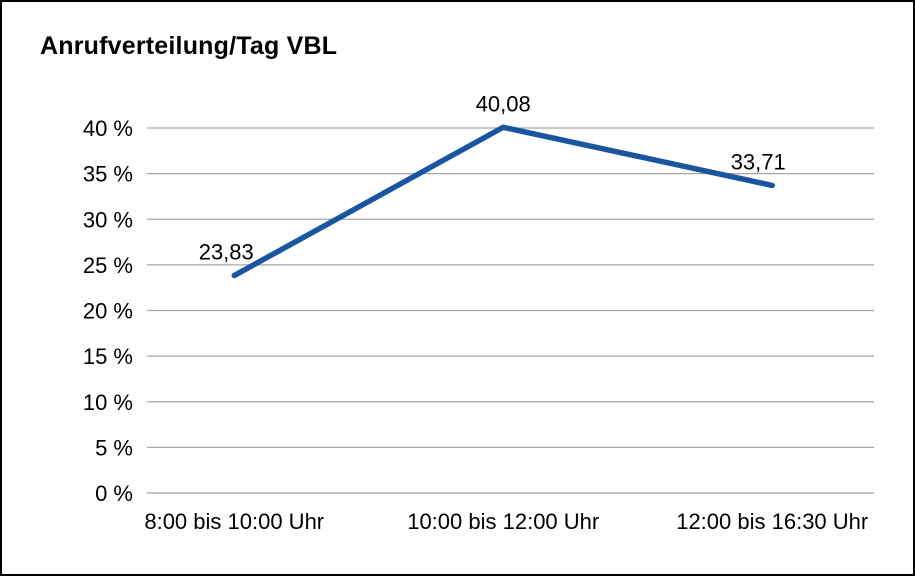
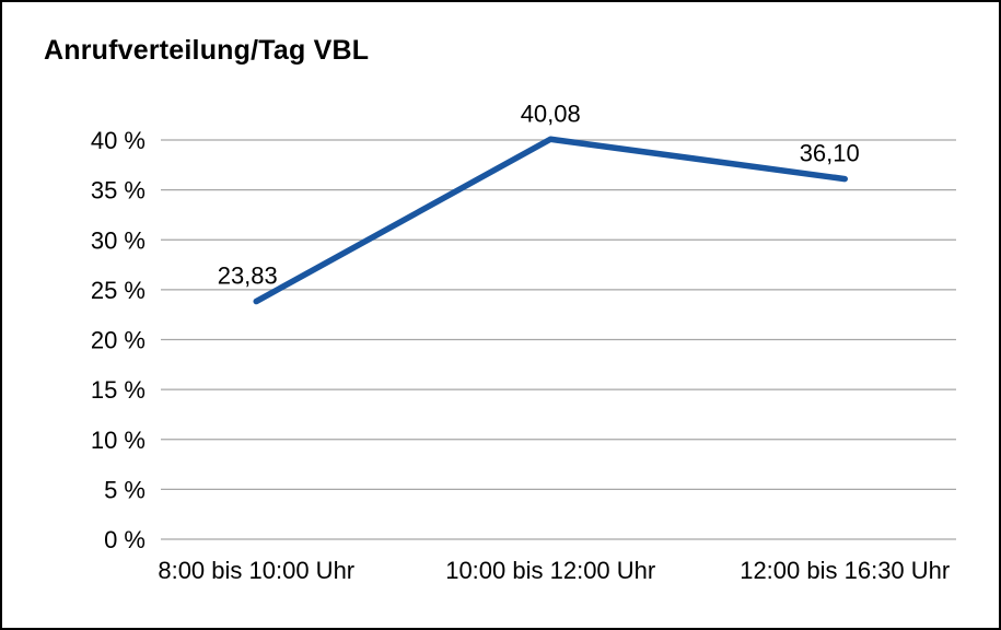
12:00 bis 16:30 Uhr: 33,71 -> 36,10
